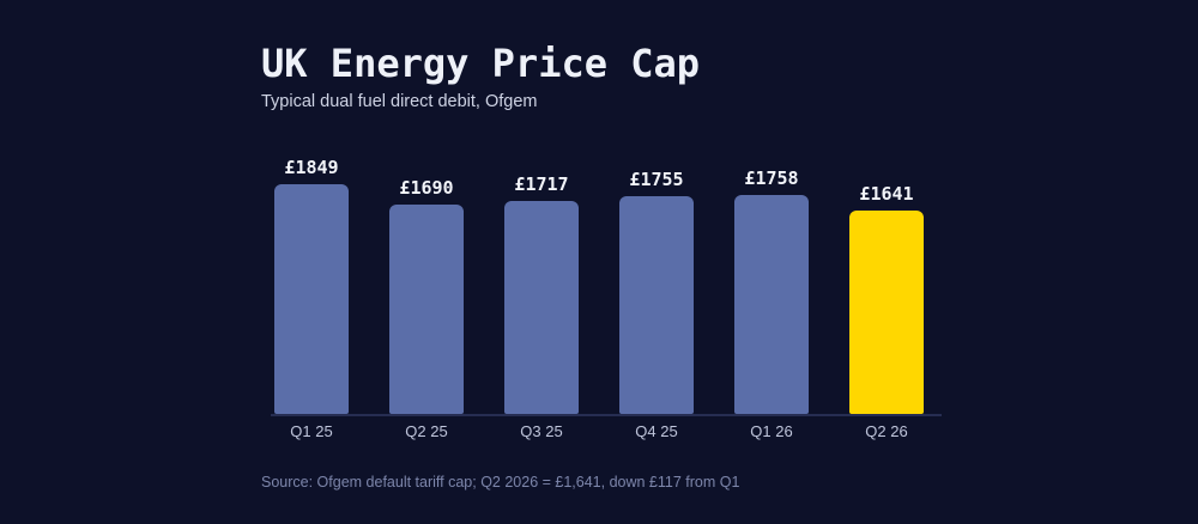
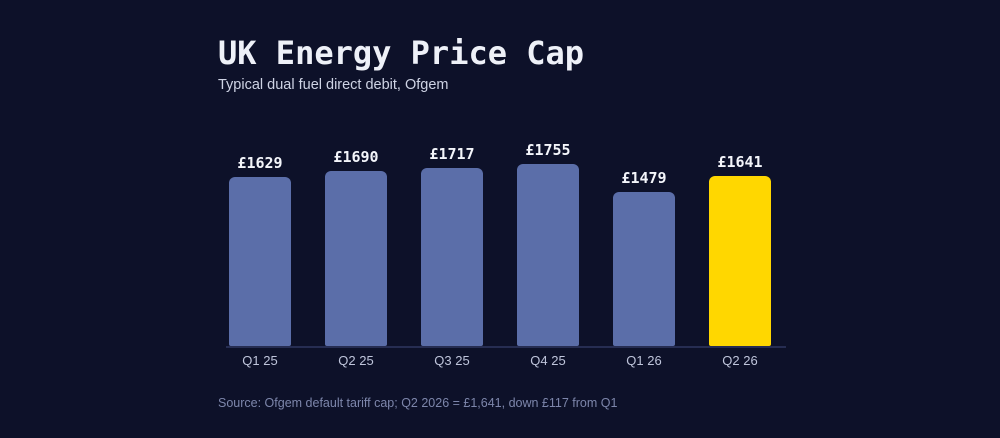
Q1 25: £1849 -> £1629
Q1 26: £1758 -> £1479
